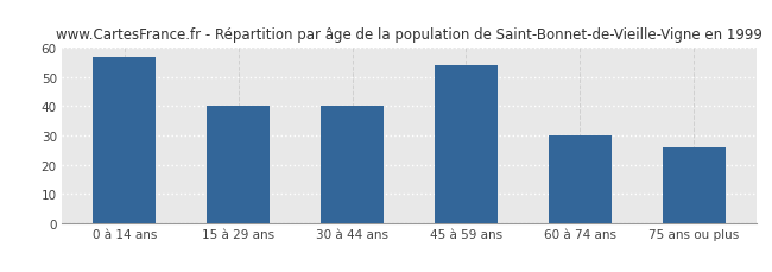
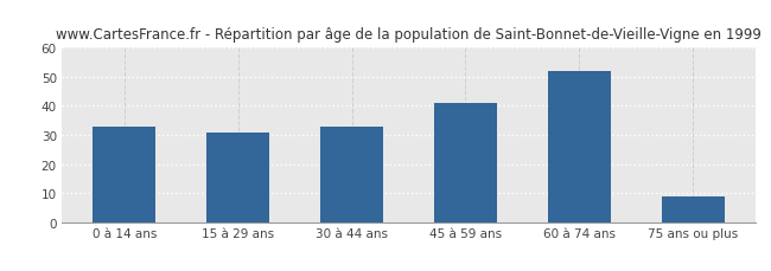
0 à 14 ans: 57 -> 33
15 à 29 ans: 40 -> 31
30 à 44 ans: 40 -> 33
45 à 59 ans: 54 -> 41
60 à 74 ans: 30 -> 52
75 ans ou plus: 26 -> 9
